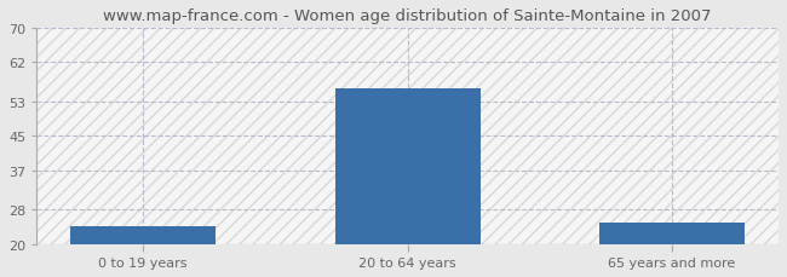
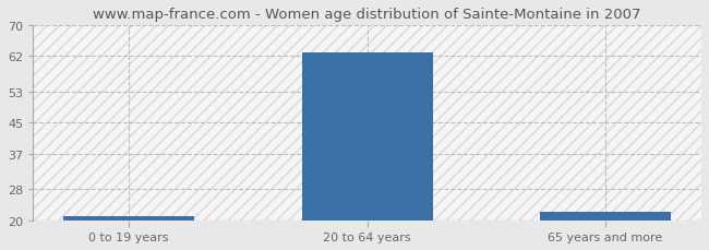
0 to 19 years: 24 -> 21
20 to 64 years: 56 -> 63
65 years and more: 25 -> 22
